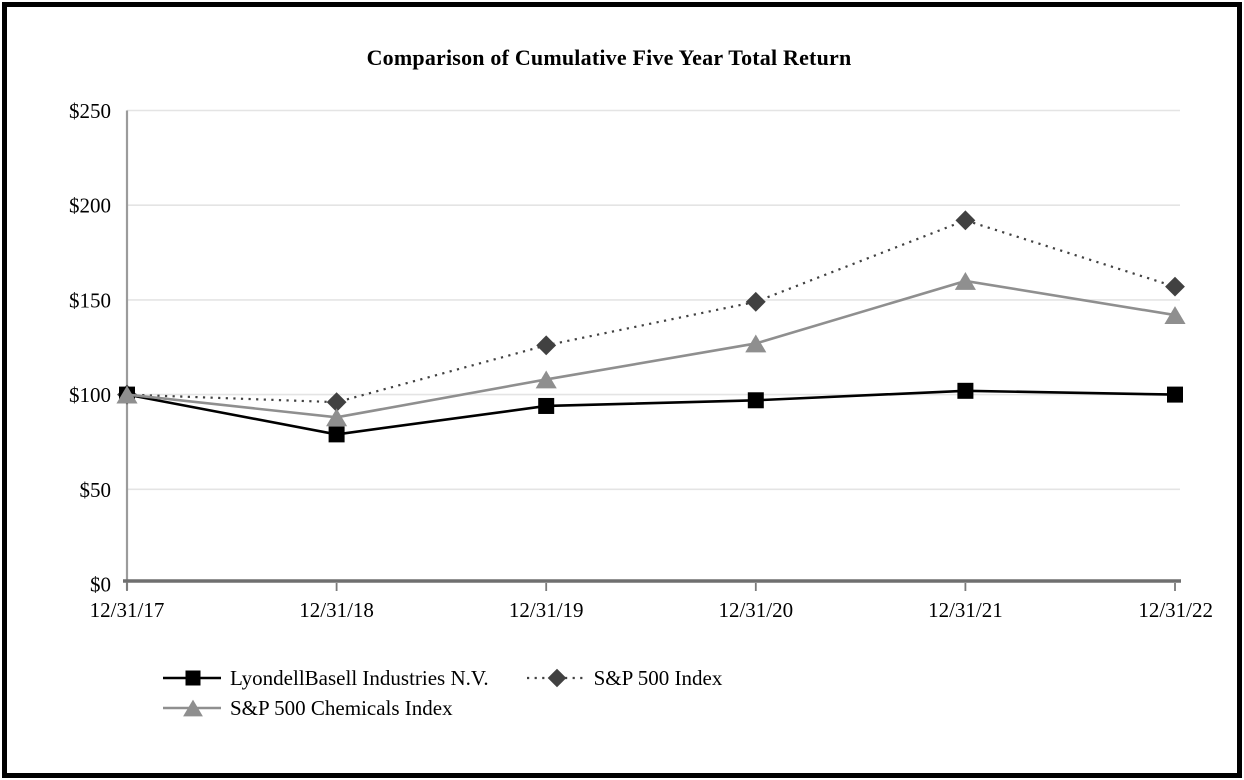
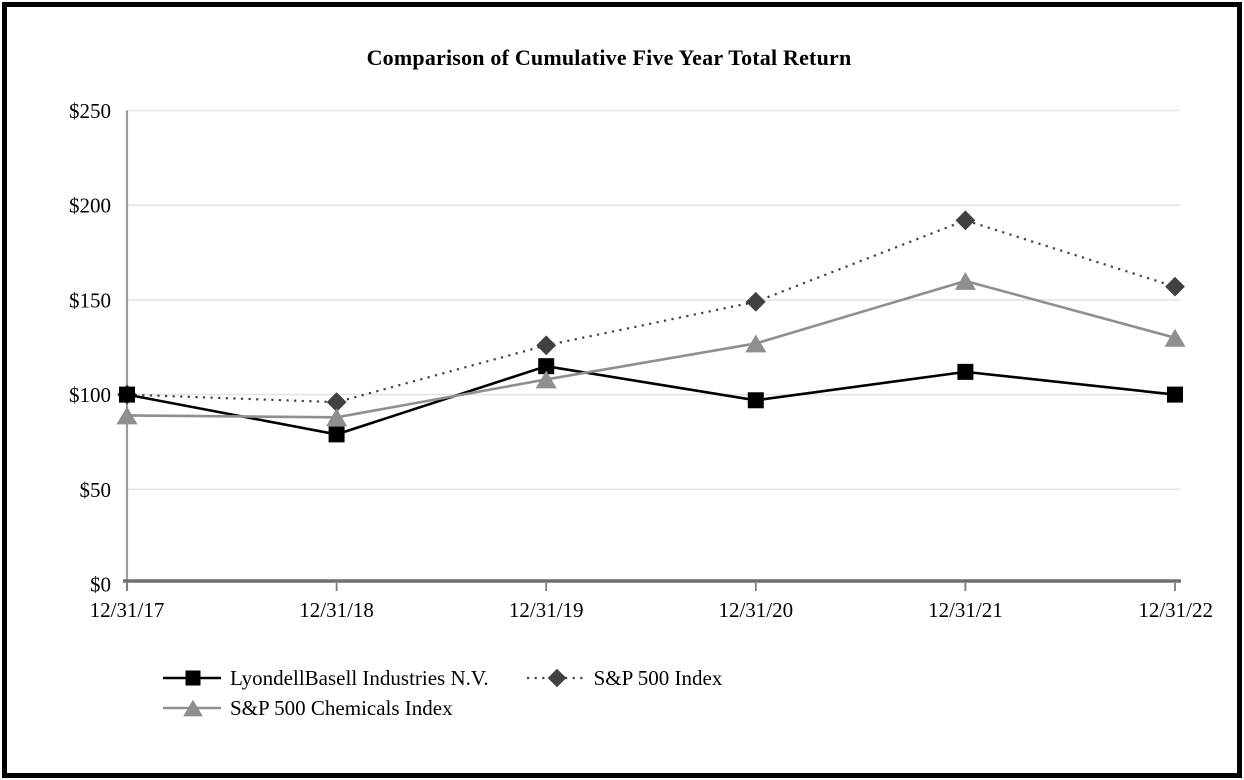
S&P 500 Chemicals Index/12/31/17: $100 -> $89
LyondellBasell Industries N.V./12/31/19: $94 -> $115
LyondellBasell Industries N.V./12/31/21: $102 -> $112
S&P 500 Chemicals Index/12/31/22: $142 -> $130
